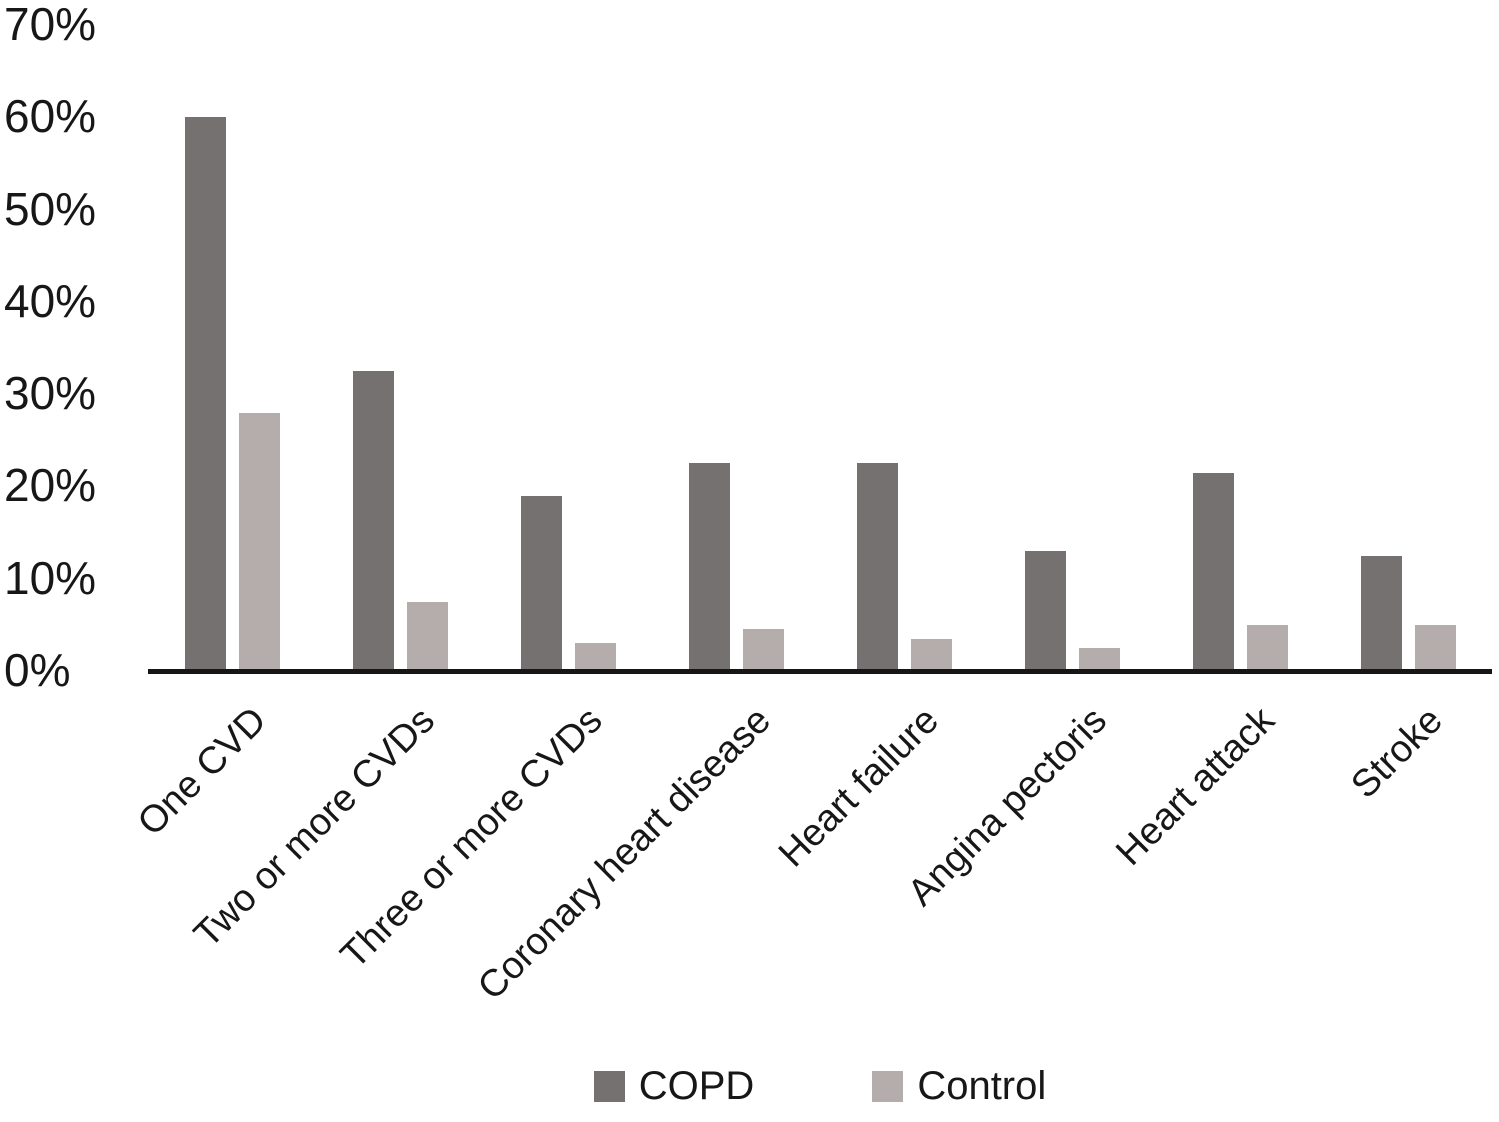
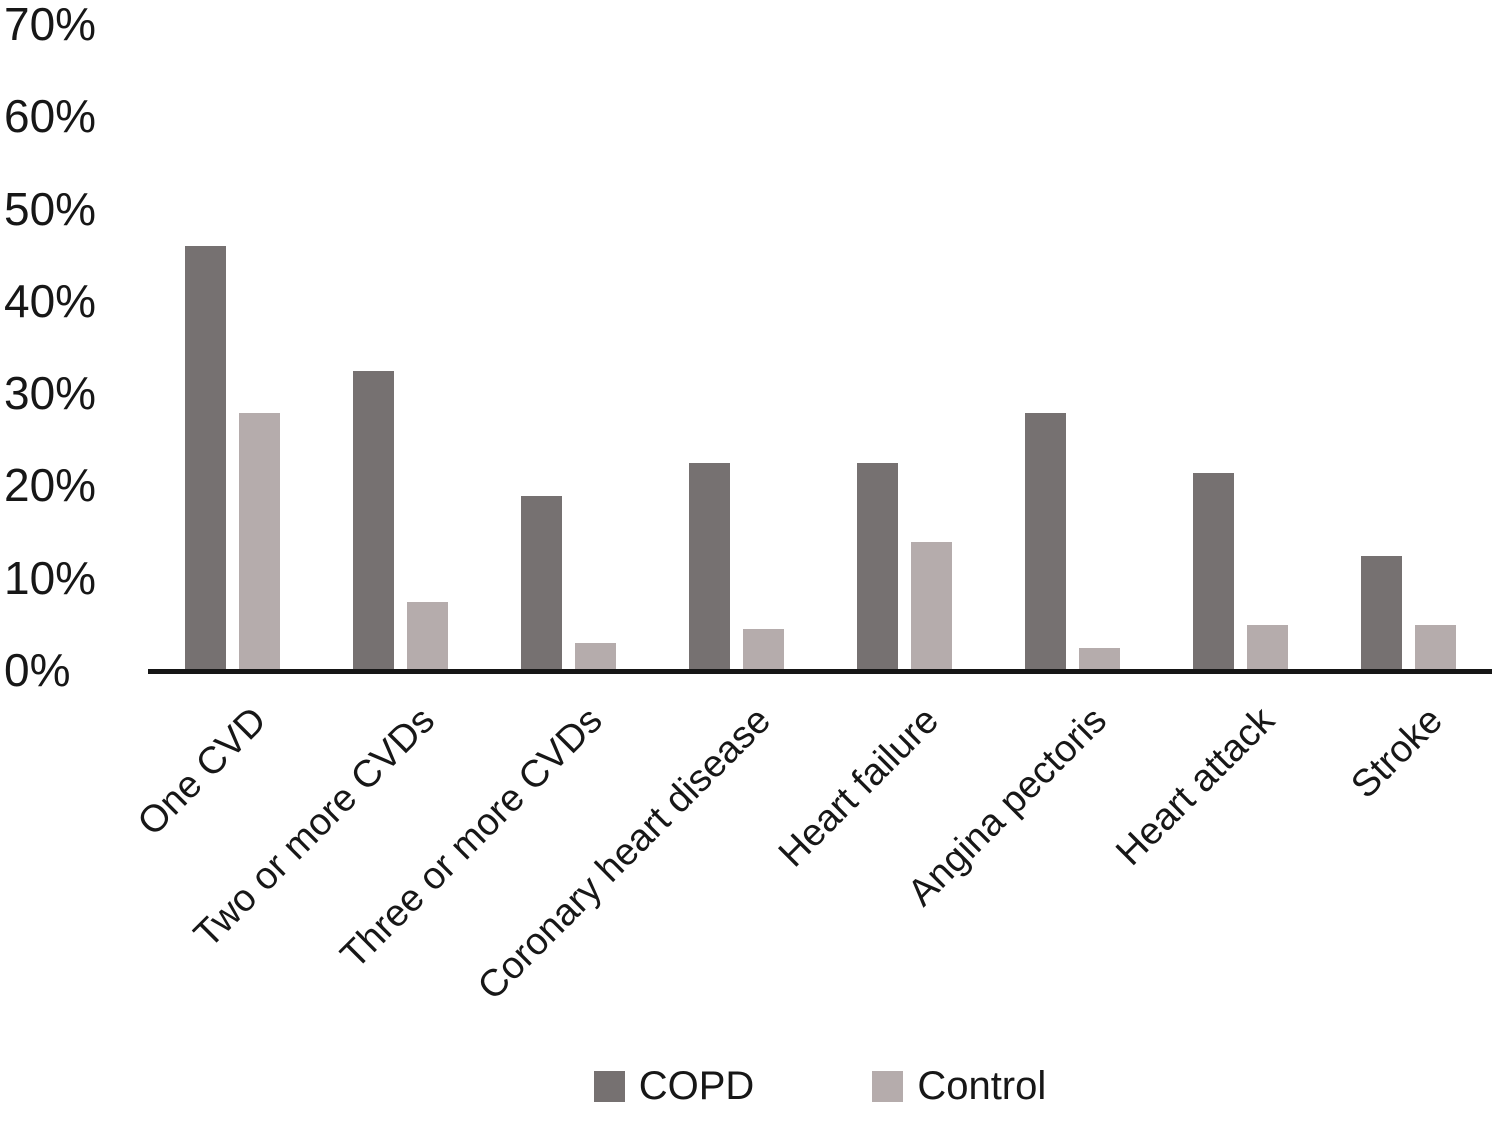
COPD/One CVD: 60% -> 46%
Control/Heart failure: 4% -> 14%
COPD/Angina pectoris: 13% -> 28%
